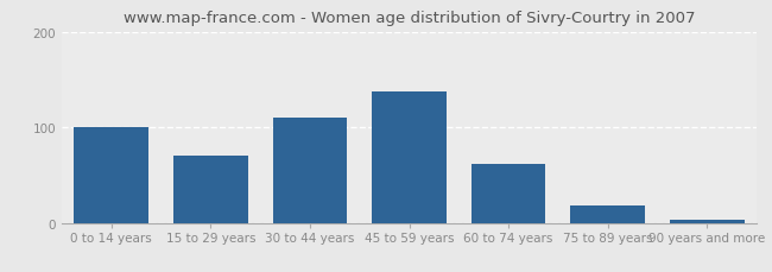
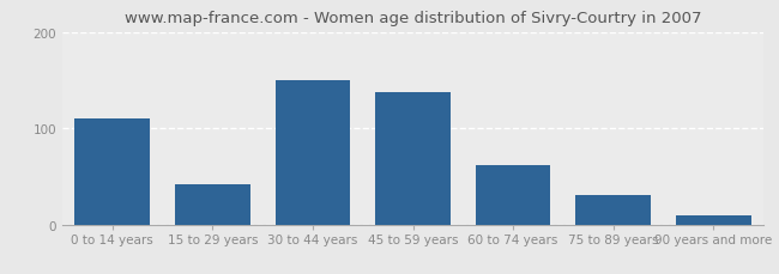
0 to 14 years: 100 -> 110
15 to 29 years: 70 -> 42
30 to 44 years: 110 -> 150
75 to 89 years: 18 -> 30
90 years and more: 3 -> 10
